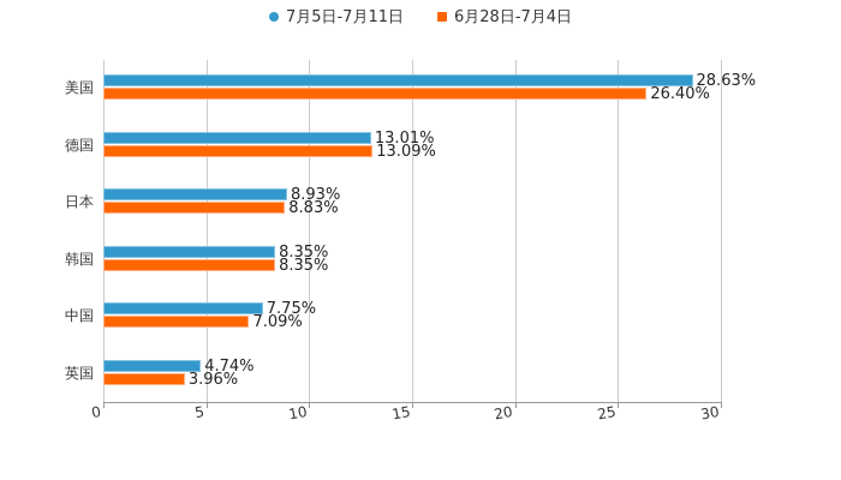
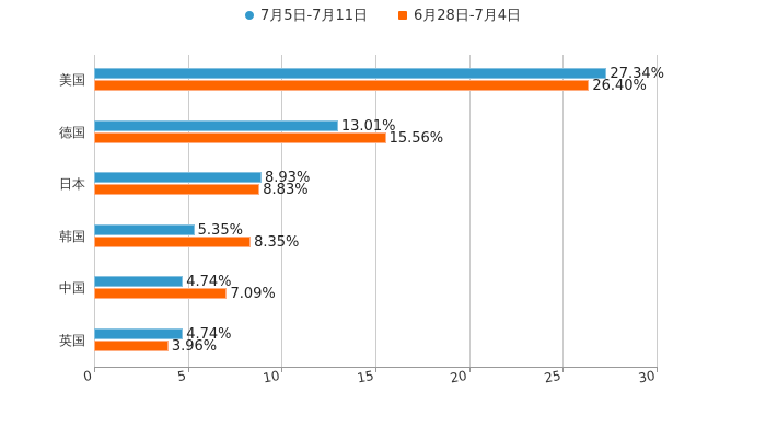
7月5日-7月11日/美国: 28.63% -> 27.34%
6月28日-7月4日/德国: 13.09% -> 15.56%
7月5日-7月11日/韩国: 8.35% -> 5.35%
7月5日-7月11日/中国: 7.75% -> 4.74%
